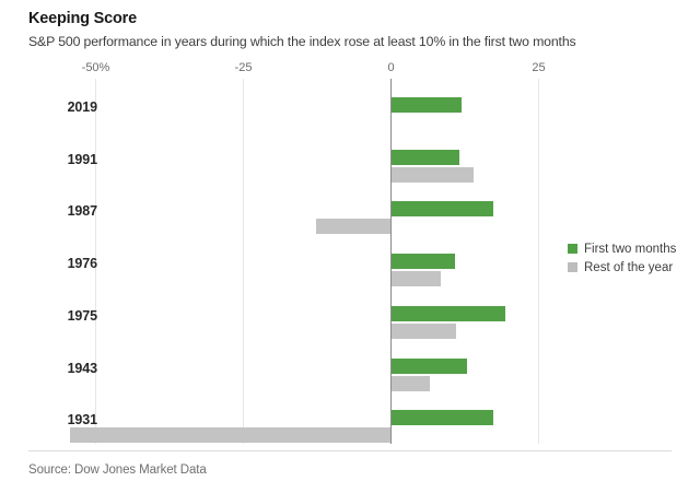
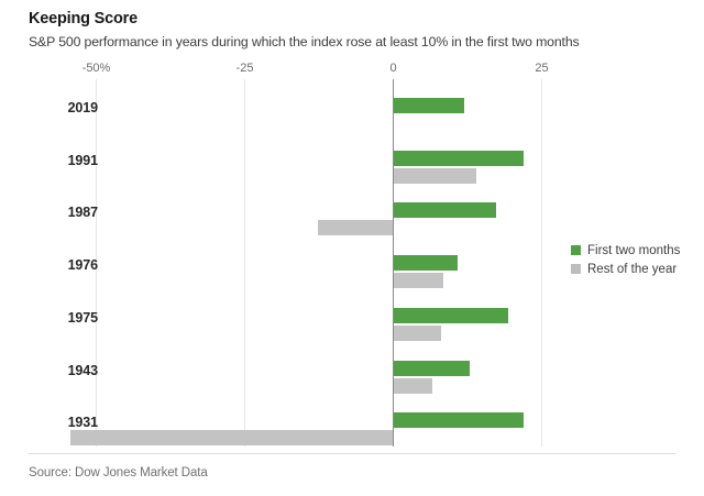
First two months/1991: 12 -> 22
Rest of the year/1975: 11 -> 8
First two months/1931: 17 -> 22
